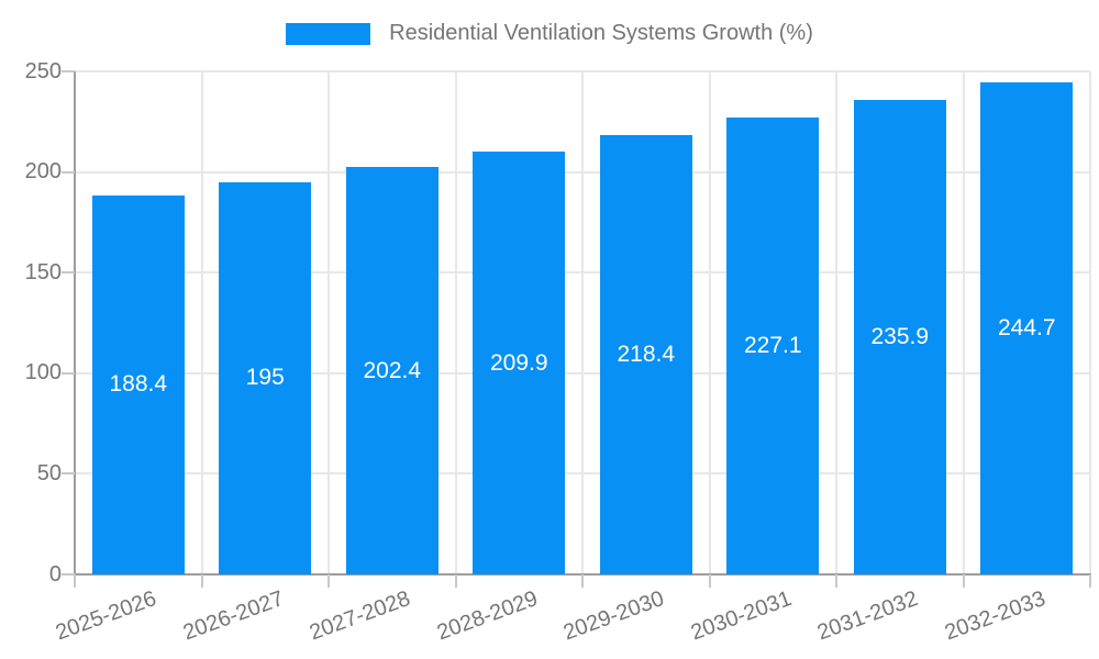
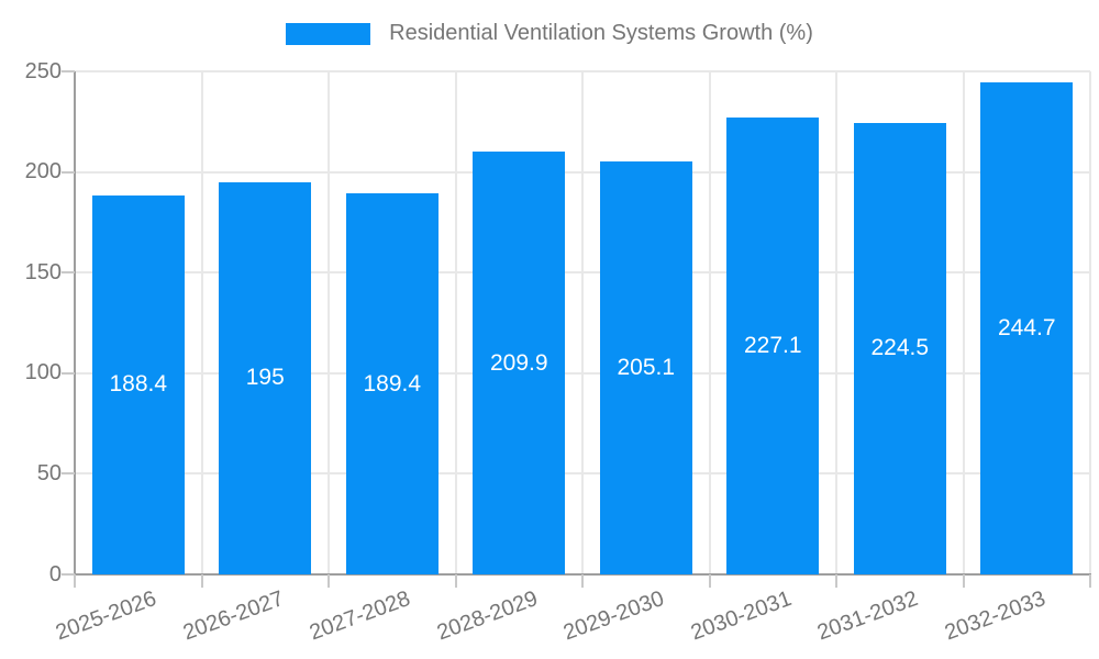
2027-2028: 202.4 -> 189.4
2029-2030: 218.4 -> 205.1
2031-2032: 235.9 -> 224.5
